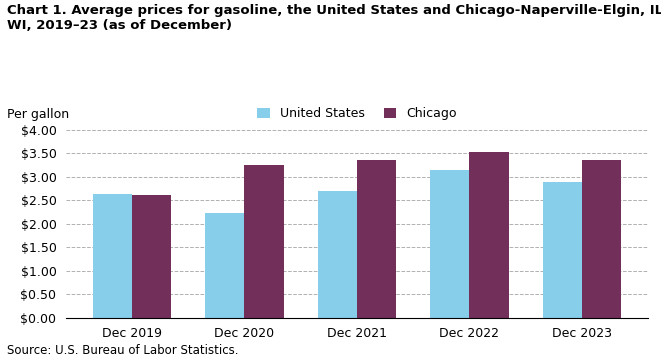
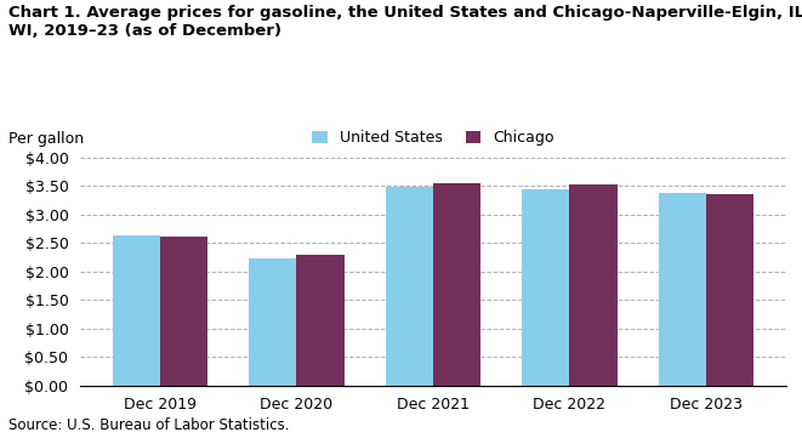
Chicago/Dec 2020: $3.25 -> $2.30
United States/Dec 2021: $2.70 -> $3.49
Chicago/Dec 2021: $3.35 -> $3.55
United States/Dec 2022: $3.15 -> $3.45
United States/Dec 2023: $2.90 -> $3.38
